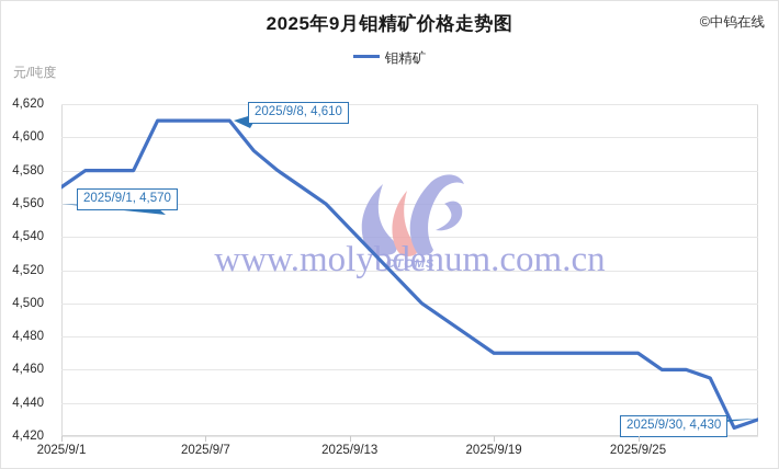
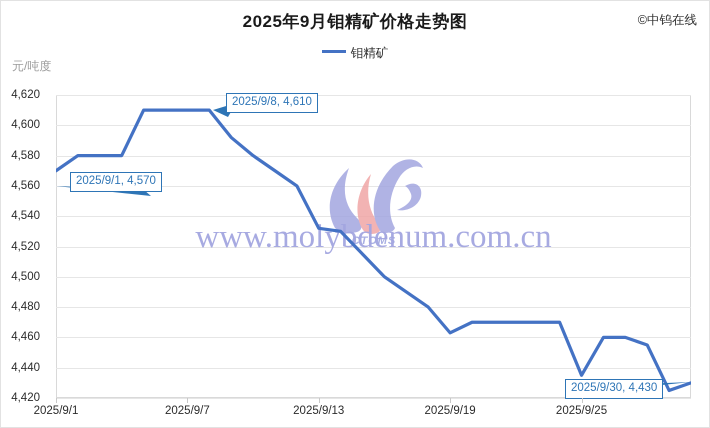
2025/9/13: 4545 -> 4532
2025/9/19: 4470 -> 4463
2025/9/25: 4470 -> 4435
